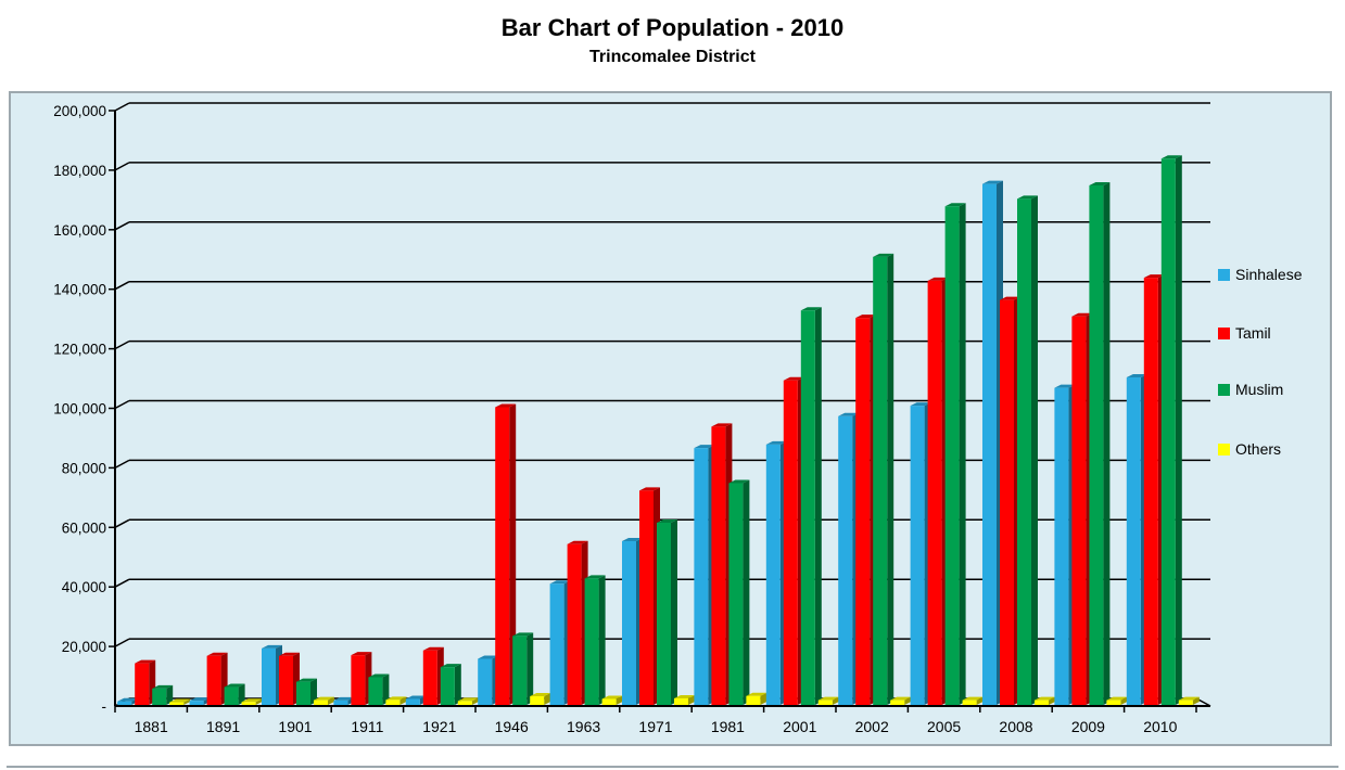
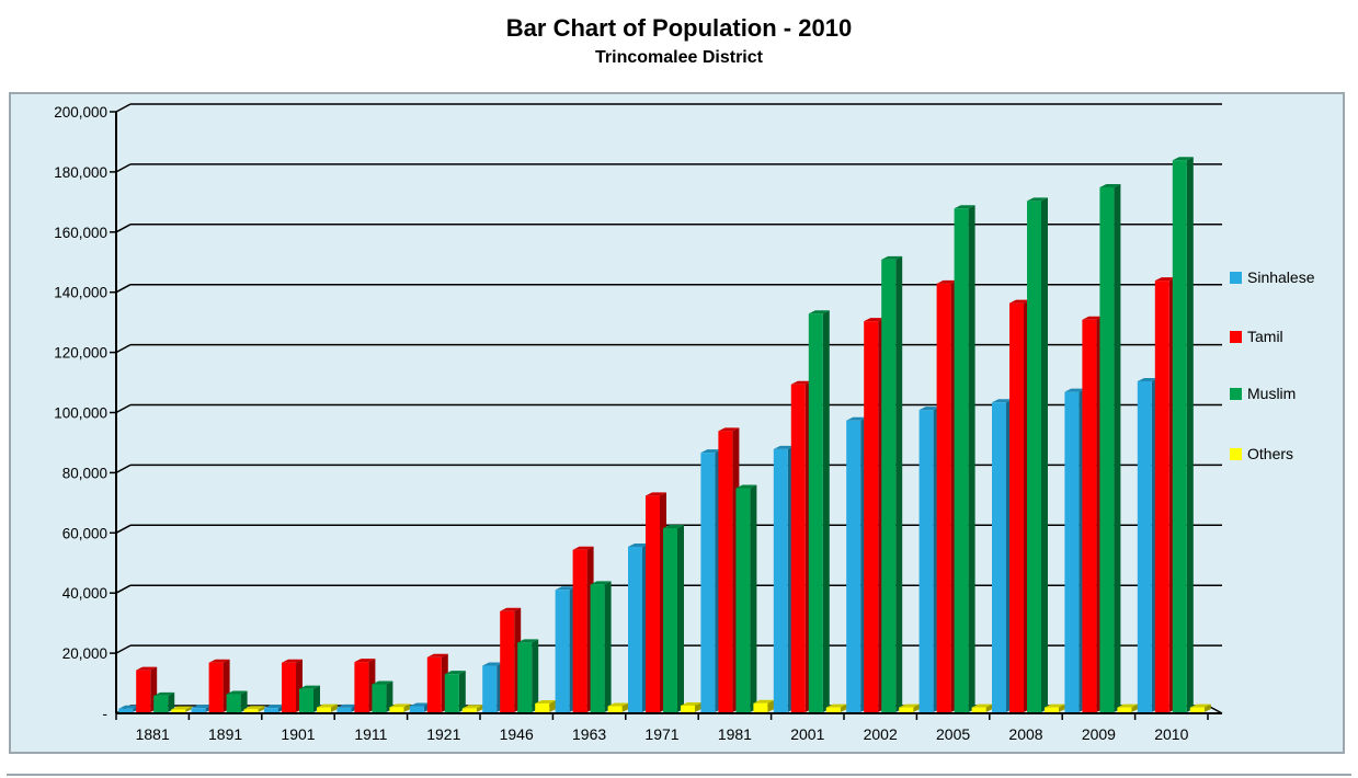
Sinhalese/1901: 19000 -> 1000
Tamil/1946: 100000 -> 34000
Sinhalese/2008: 175000 -> 103000
